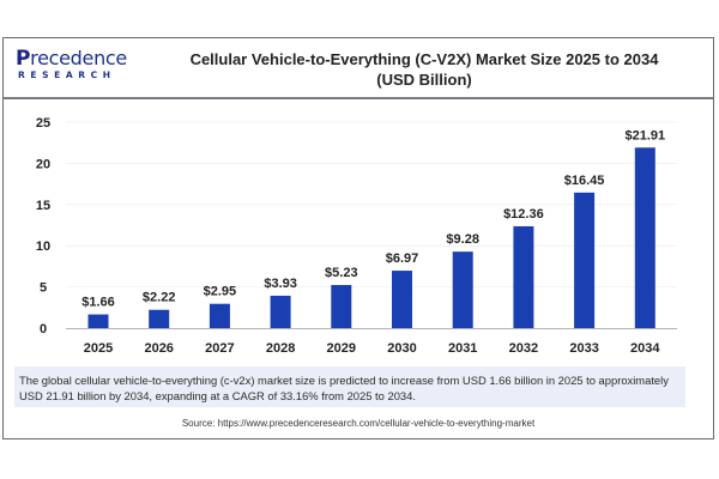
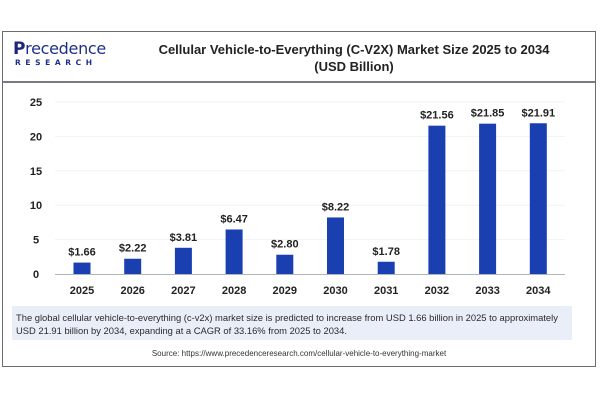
2027: $2.95 -> $3.81
2028: $3.93 -> $6.47
2029: $5.23 -> $2.80
2030: $6.97 -> $8.22
2031: $9.28 -> $1.78
2032: $12.36 -> $21.56
2033: $16.45 -> $21.85
